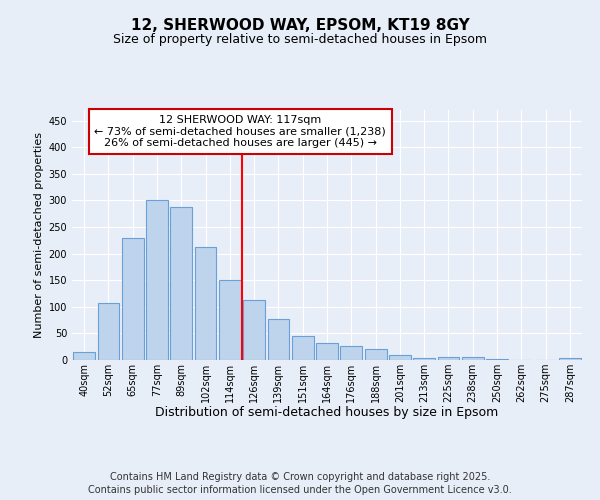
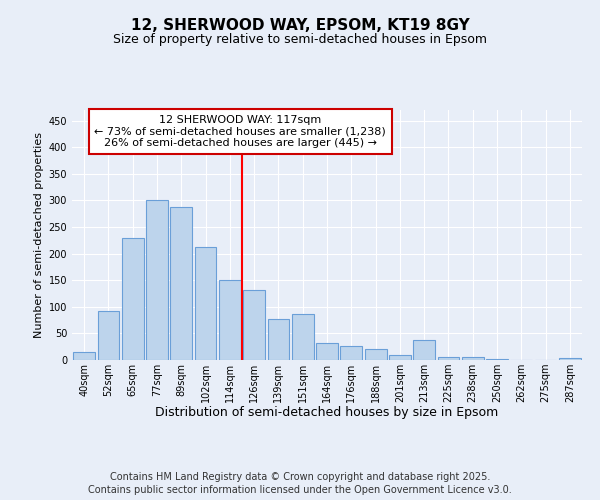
52sqm: 108 -> 92
126sqm: 112 -> 132
151sqm: 45 -> 86
213sqm: 4 -> 38
